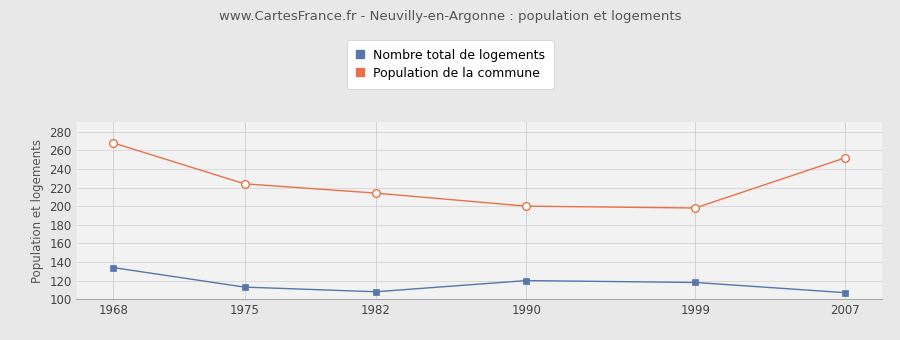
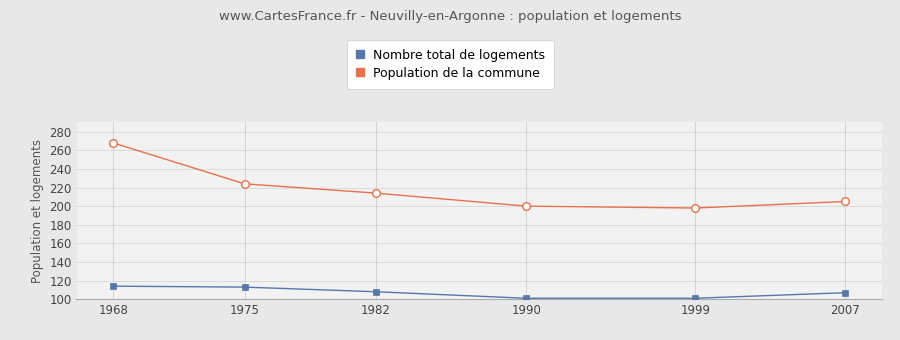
Nombre total de logements/1968: 134 -> 114
Nombre total de logements/1990: 120 -> 101
Nombre total de logements/1999: 118 -> 101
Population de la commune/2007: 252 -> 205
